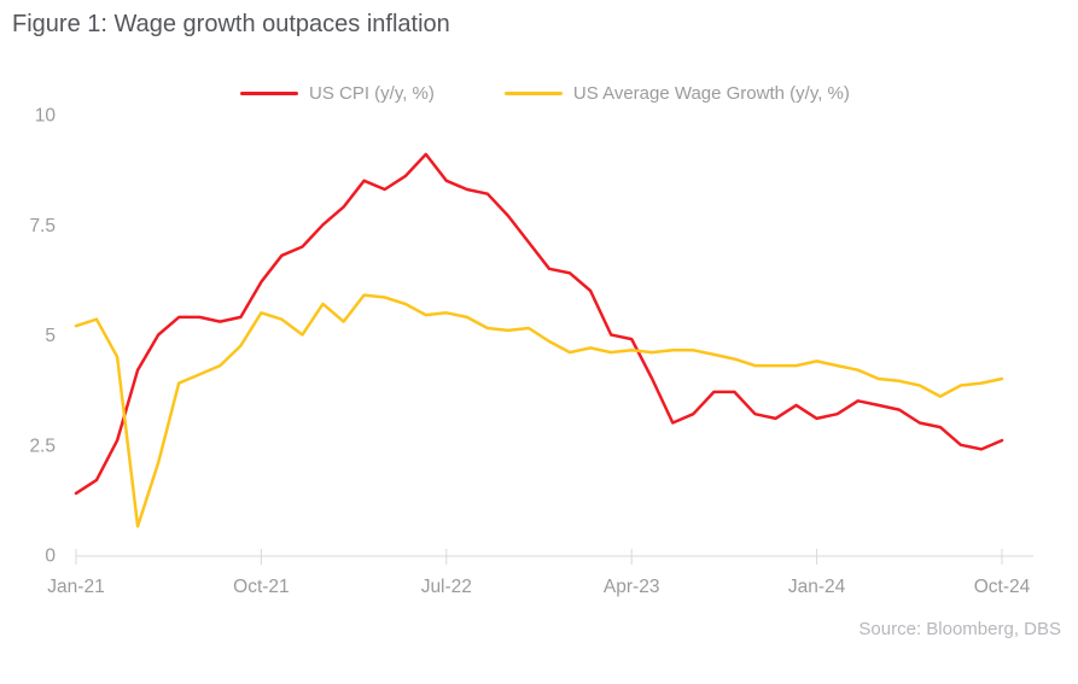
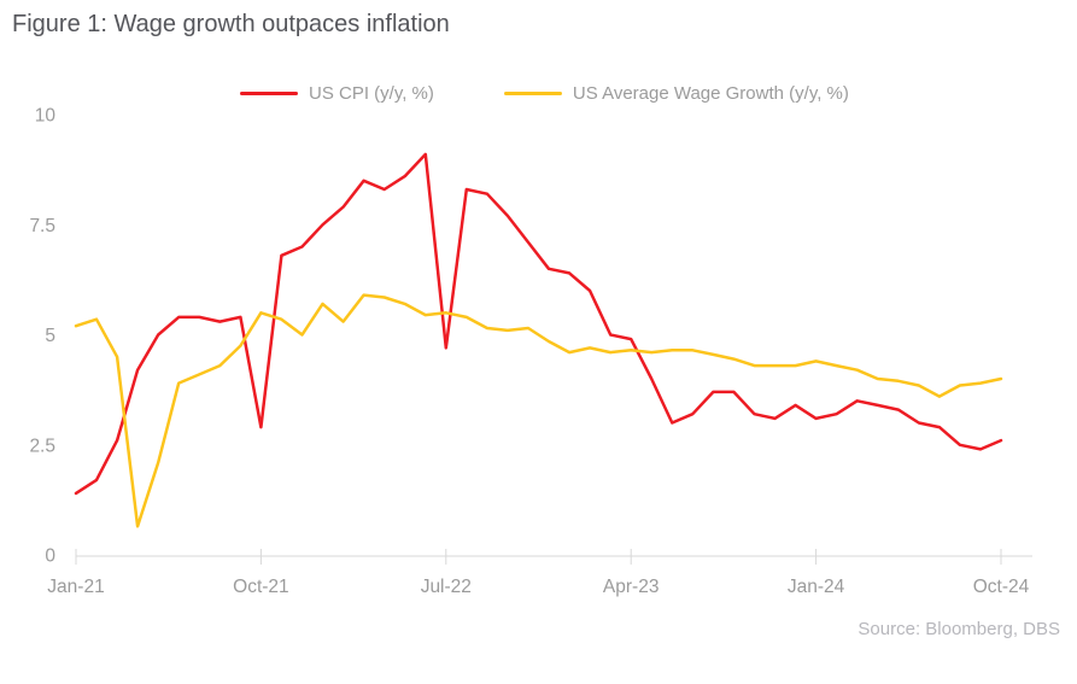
US CPI (y/y, %)/Oct-21: 6.2 -> 2.9
US CPI (y/y, %)/Jul-22: 8.5 -> 4.7
